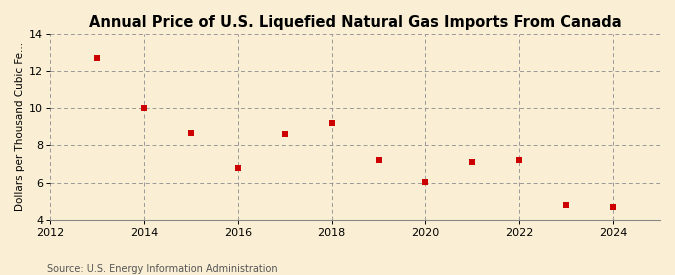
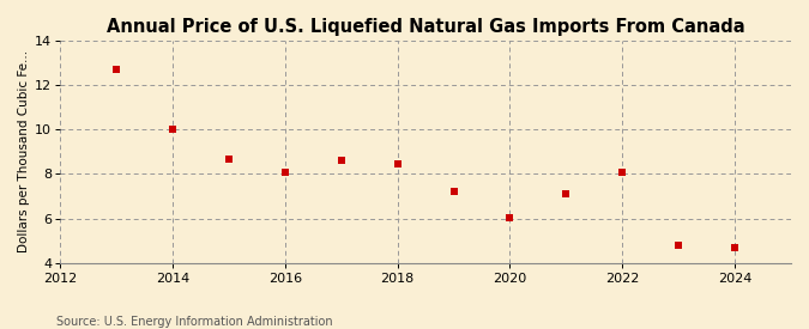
2016: 6.8 -> 8.1
2018: 9.2 -> 8.4
2022: 7.2 -> 8.1
